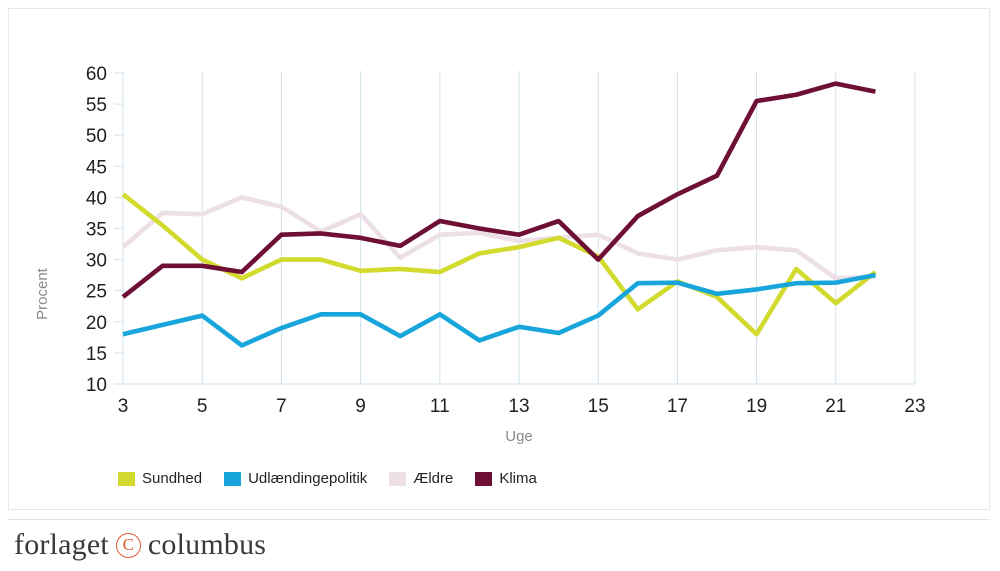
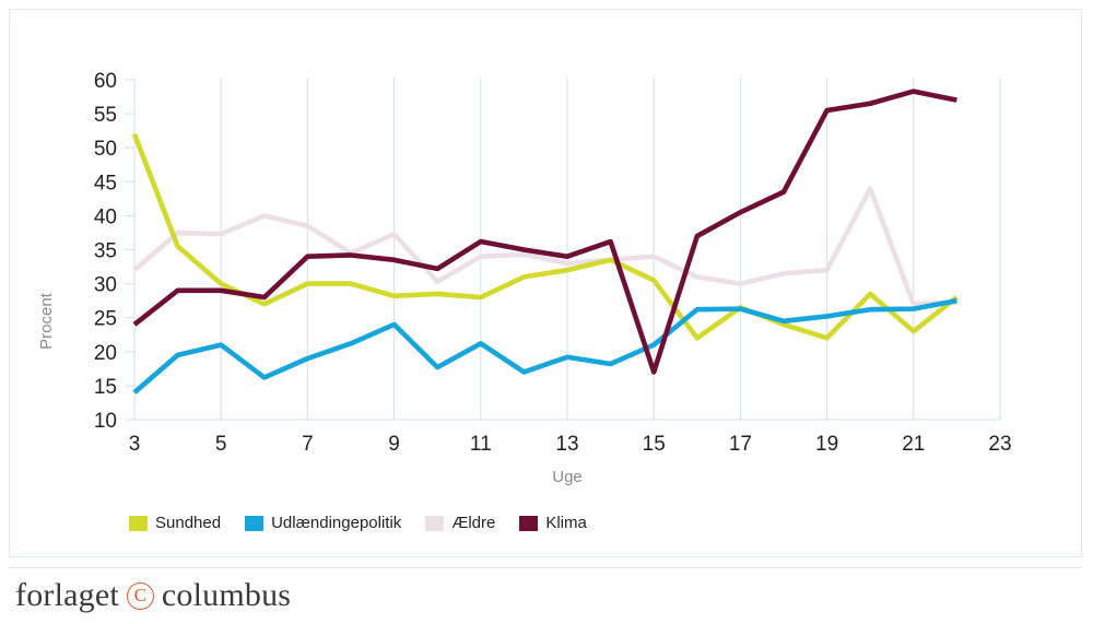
Sundhed/3: 40 -> 52
Udlændingepolitik/3: 18 -> 14
Udlændingepolitik/9: 21 -> 24
Klima/15: 30 -> 17
Sundhed/19: 18 -> 22
Ældre/20: 32 -> 44
